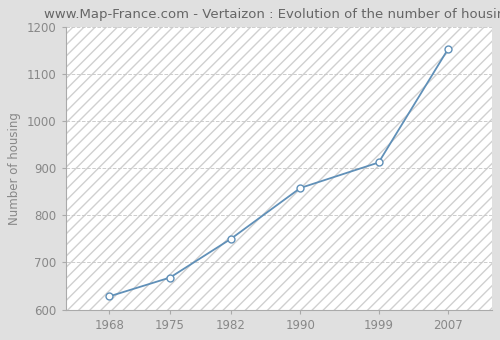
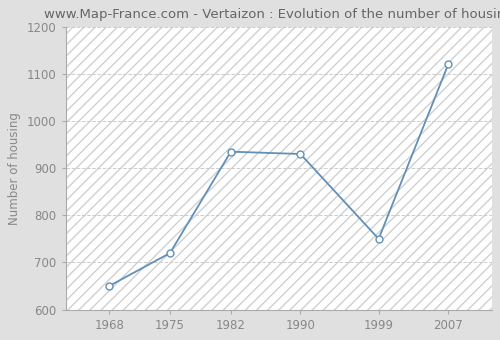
1968: 628 -> 650
1975: 668 -> 720
1982: 750 -> 935
1990: 858 -> 930
1999: 912 -> 750
2007: 1153 -> 1120
